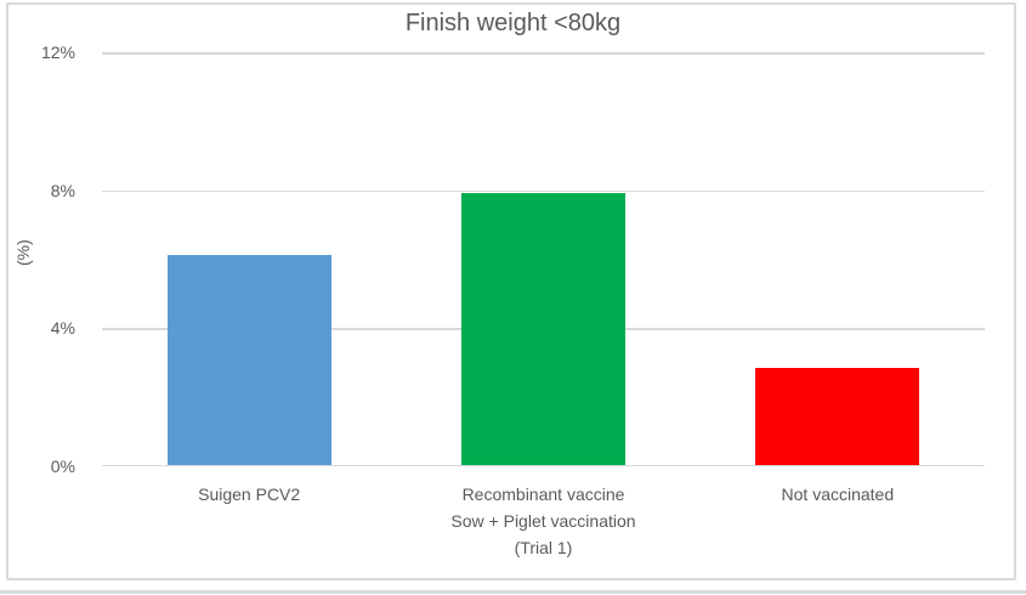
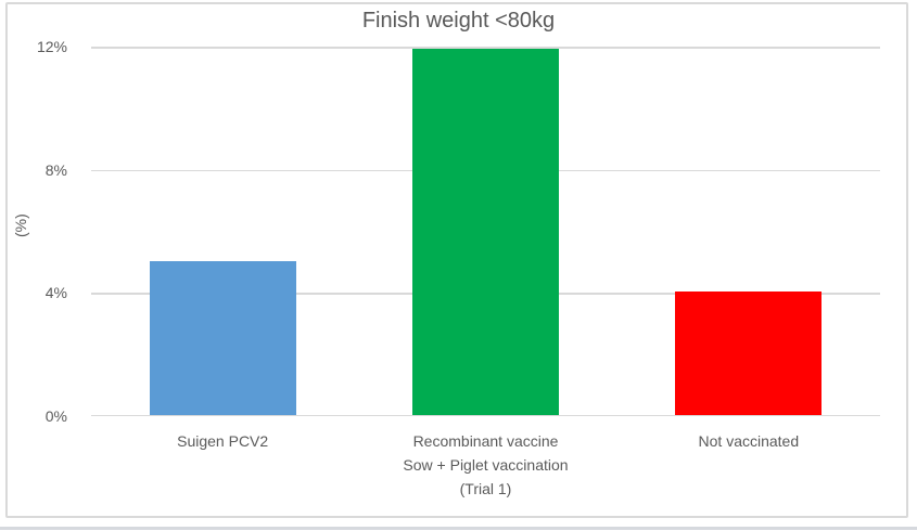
Suigen PCV2: 6.1% -> 5.0%
Recombinant vaccine Sow + Piglet vaccination (Trial 1): 7.9% -> 11.9%
Not vaccinated: 2.8% -> 4.0%
